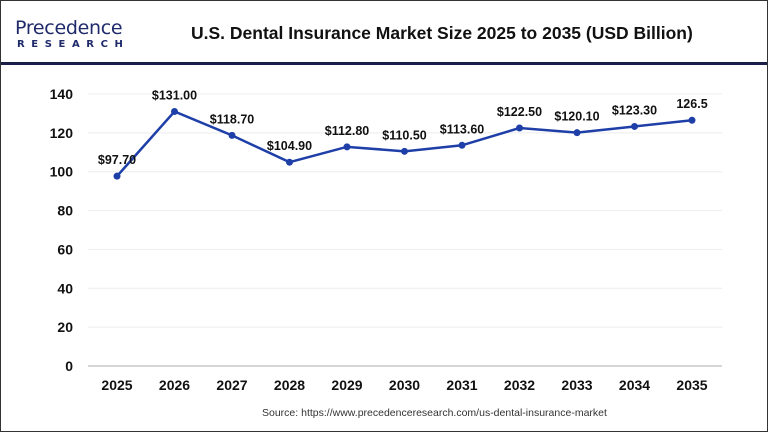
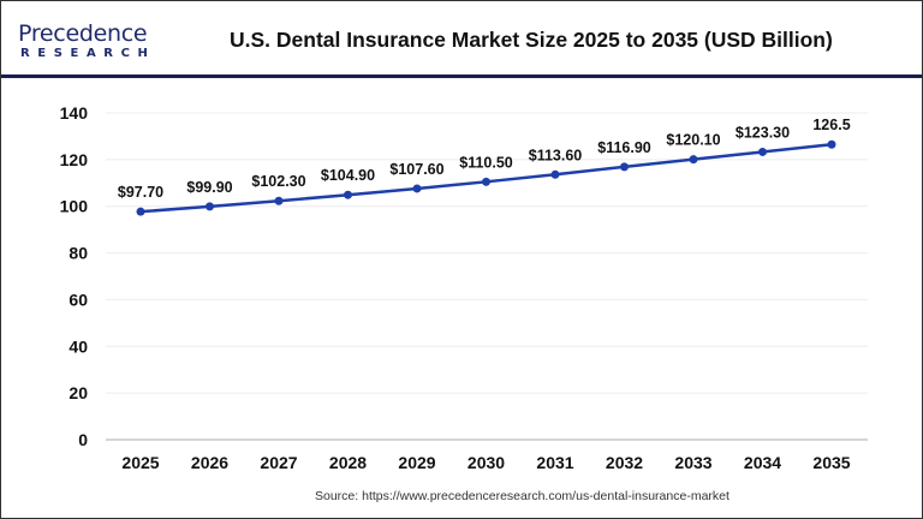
2026: $131.00 -> $99.90
2027: $118.70 -> $102.30
2029: $112.80 -> $107.60
2032: $122.50 -> $116.90
